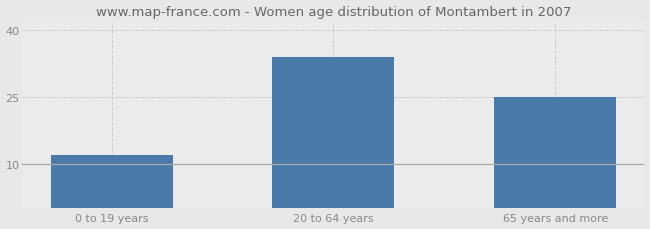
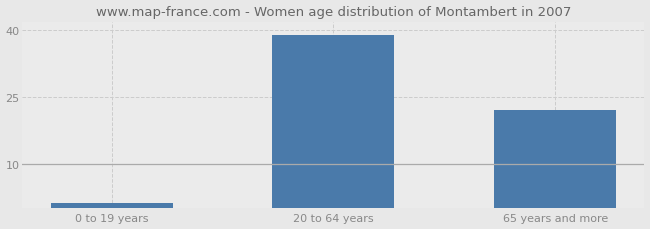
0 to 19 years: 12 -> 1
20 to 64 years: 34 -> 39
65 years and more: 25 -> 22
